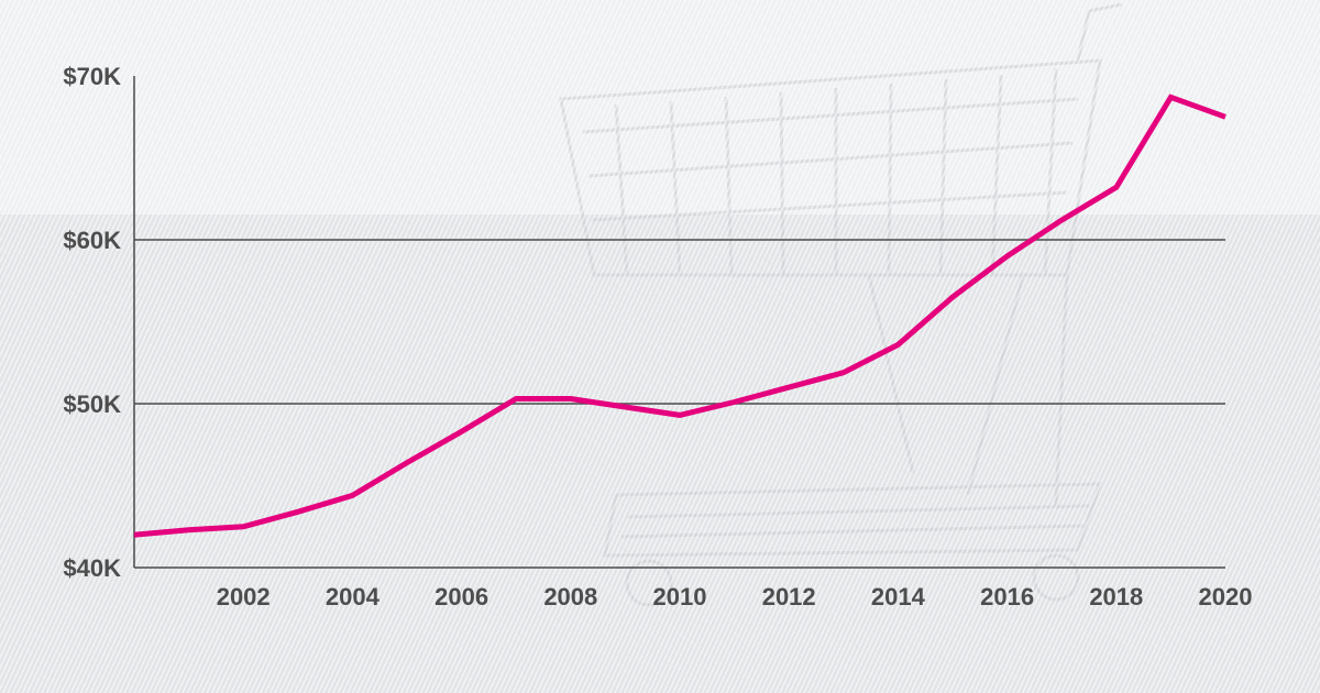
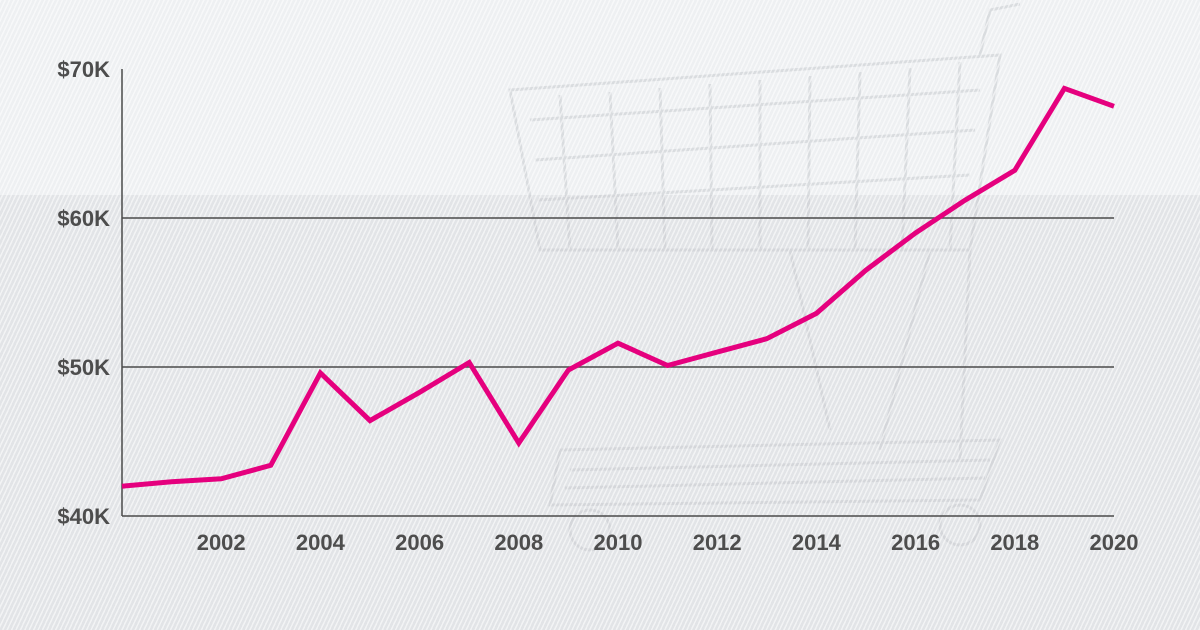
2004: $44.4K -> $49.6K
2008: $50.3K -> $44.9K
2010: $49.3K -> $51.6K
